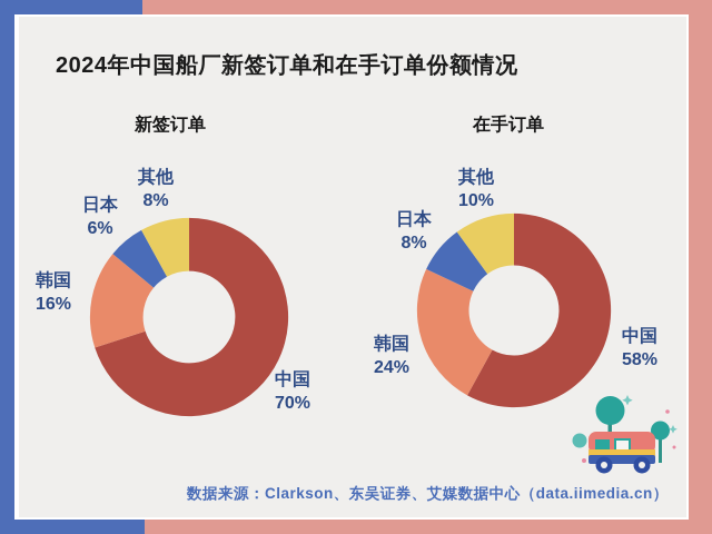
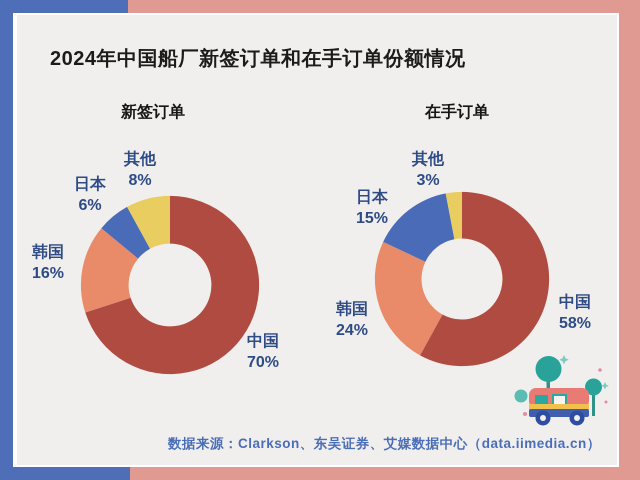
在手订单/日本: 8% -> 15%
在手订单/其他: 10% -> 3%
